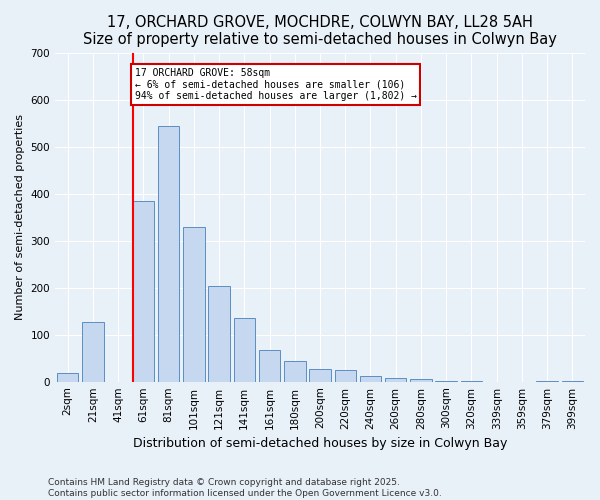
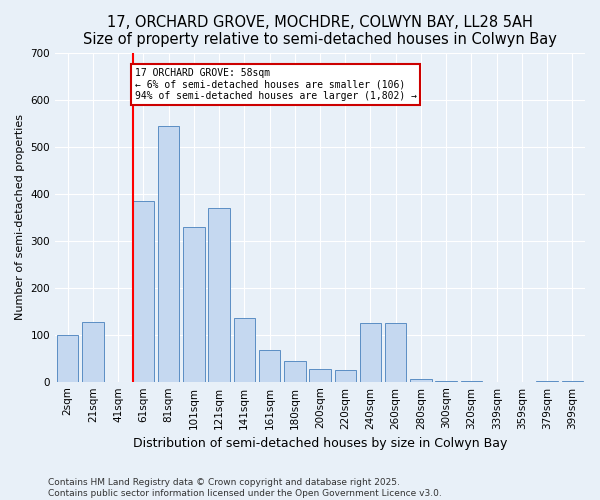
2sqm: 18 -> 100
121sqm: 203 -> 370
240sqm: 12 -> 125
260sqm: 8 -> 125
